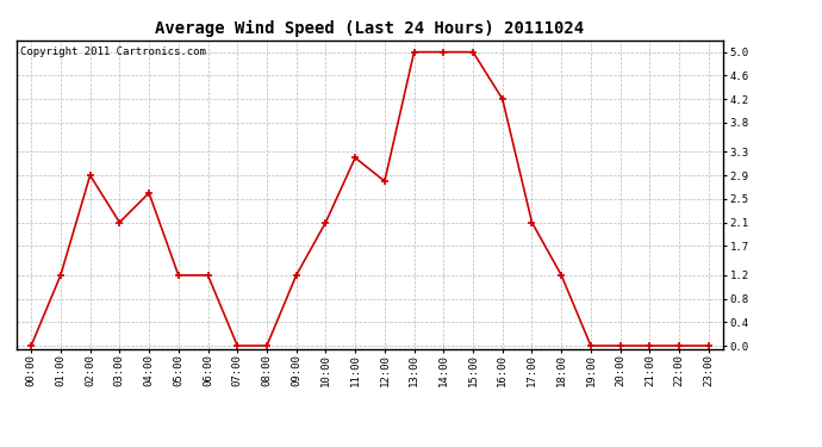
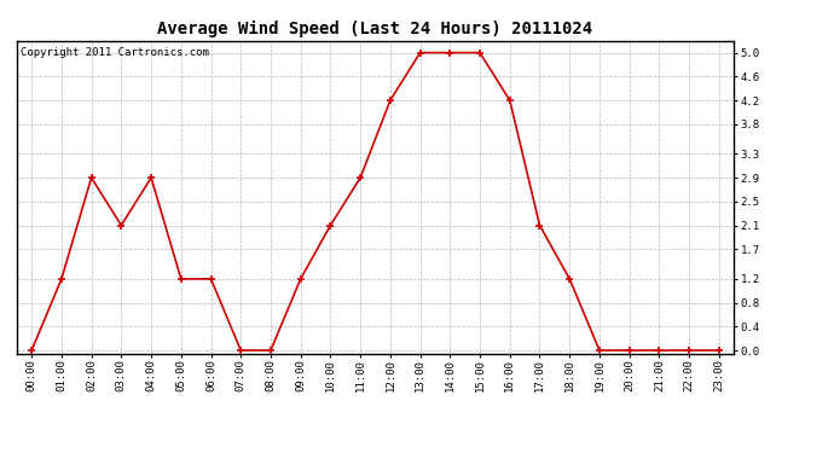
04:00: 2.6 -> 2.9
11:00: 3.2 -> 2.9
12:00: 2.8 -> 4.2
